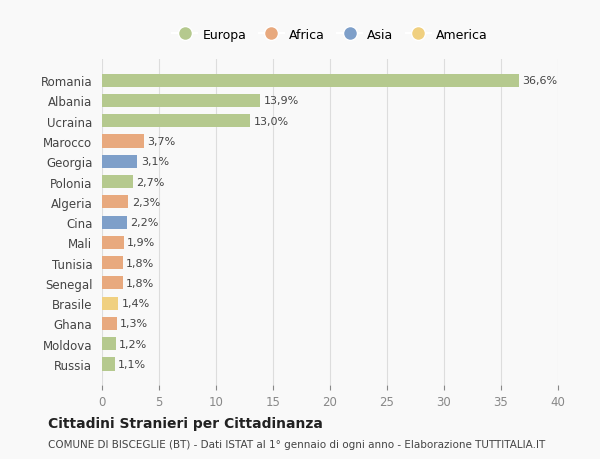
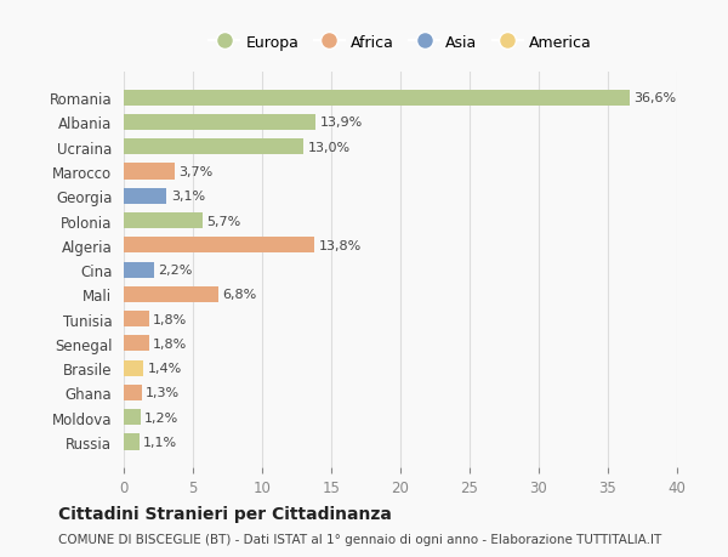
Polonia: 2,7% -> 5,7%
Algeria: 2,3% -> 13,8%
Mali: 1,9% -> 6,8%
